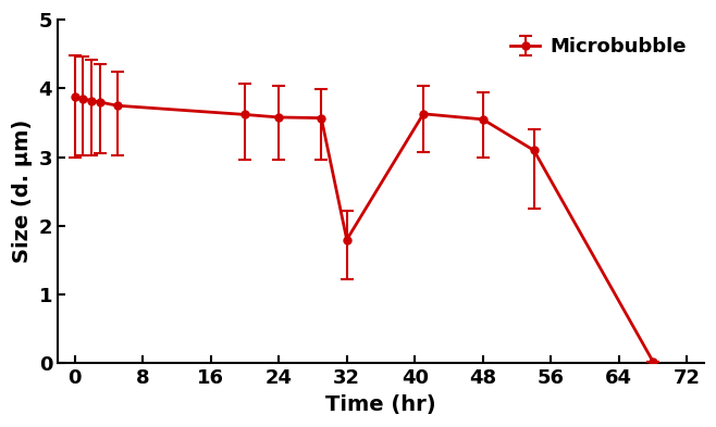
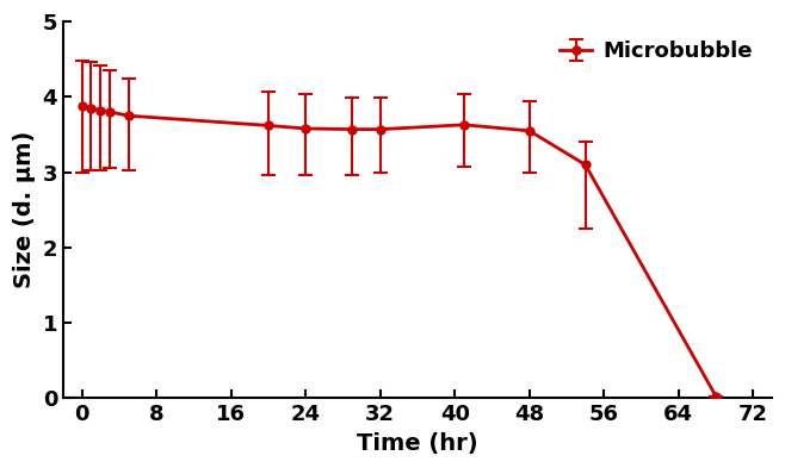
32: 1.80 -> 3.57
